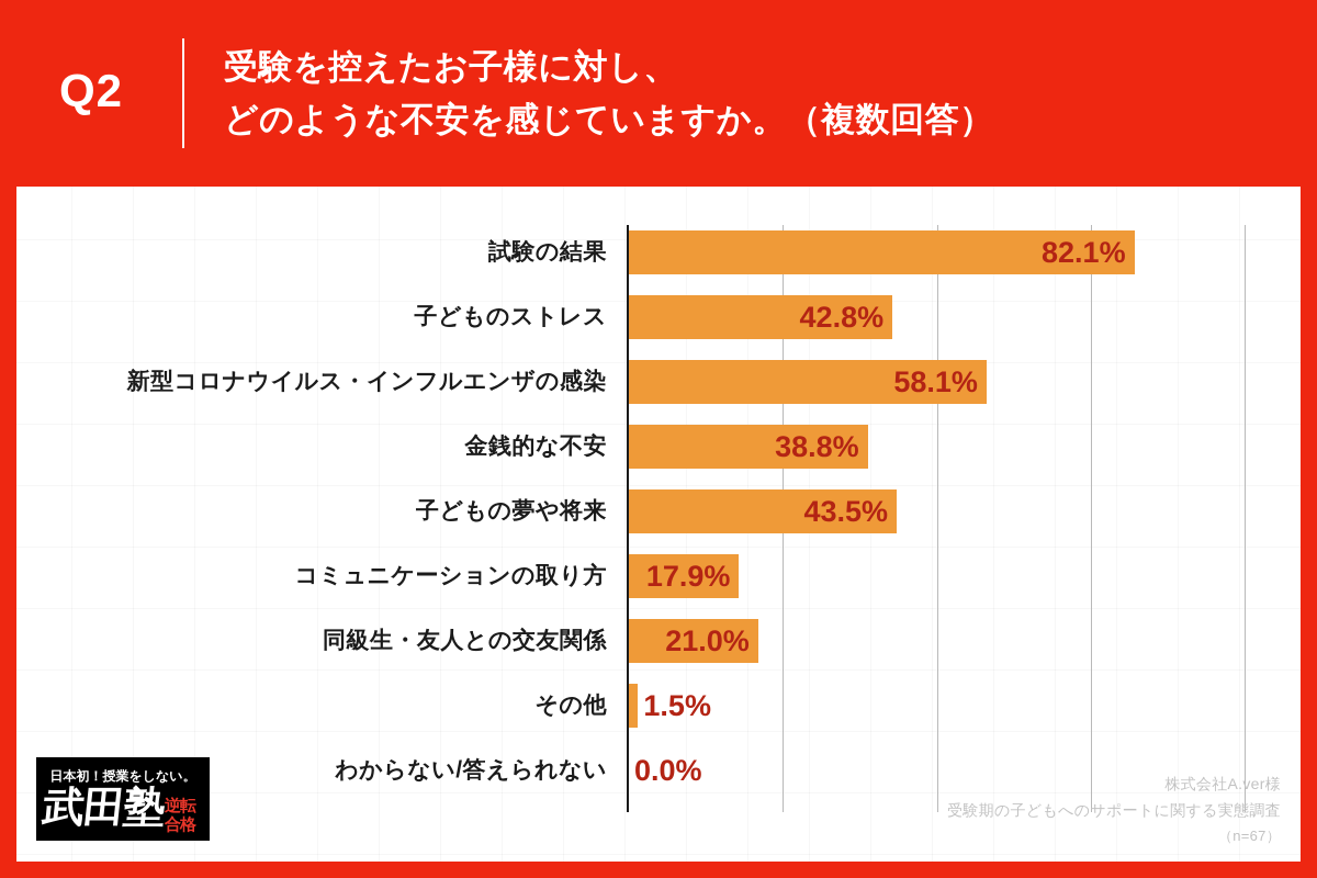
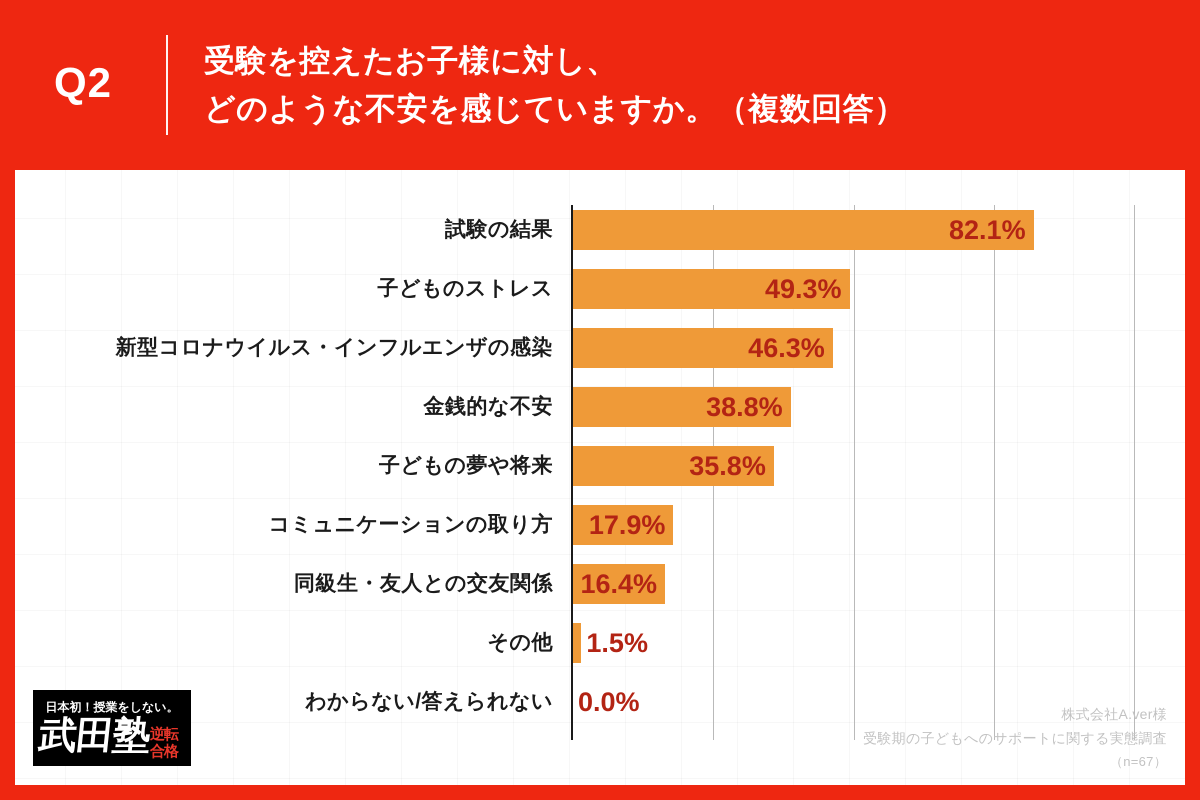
子どものストレス: 42.8% -> 49.3%
新型コロナウイルス・インフルエンザの感染: 58.1% -> 46.3%
子どもの夢や将来: 43.5% -> 35.8%
同級生・友人との交友関係: 21.0% -> 16.4%
